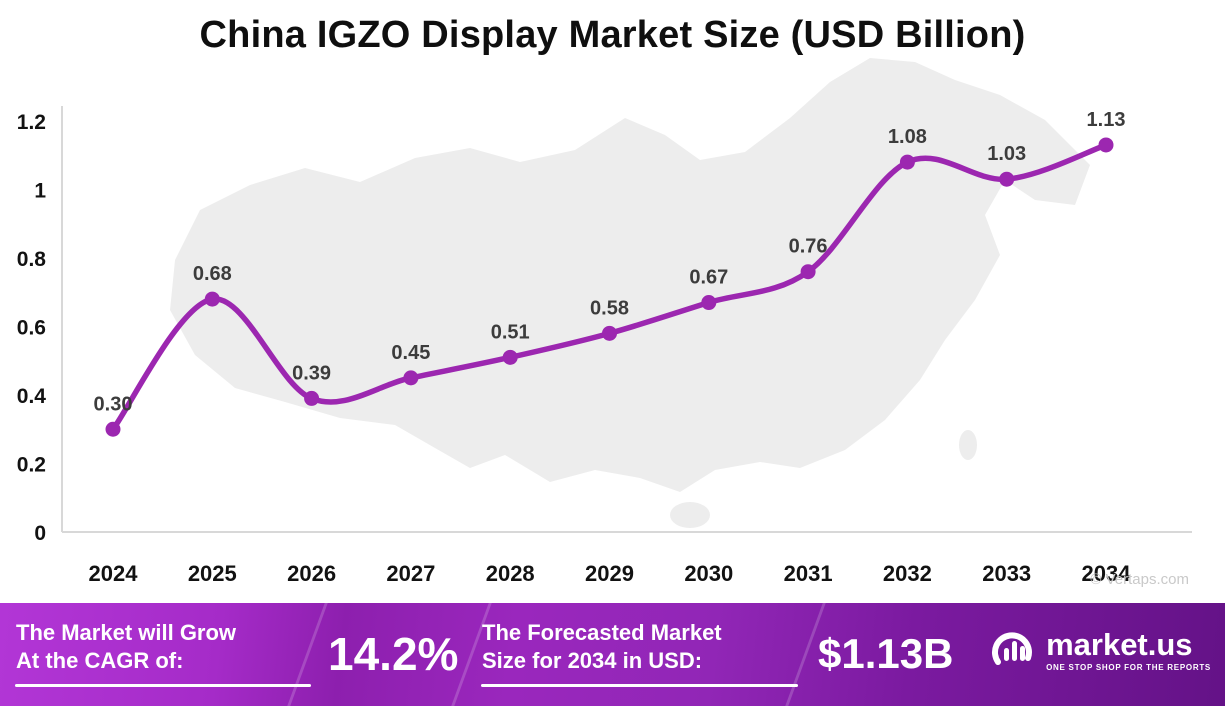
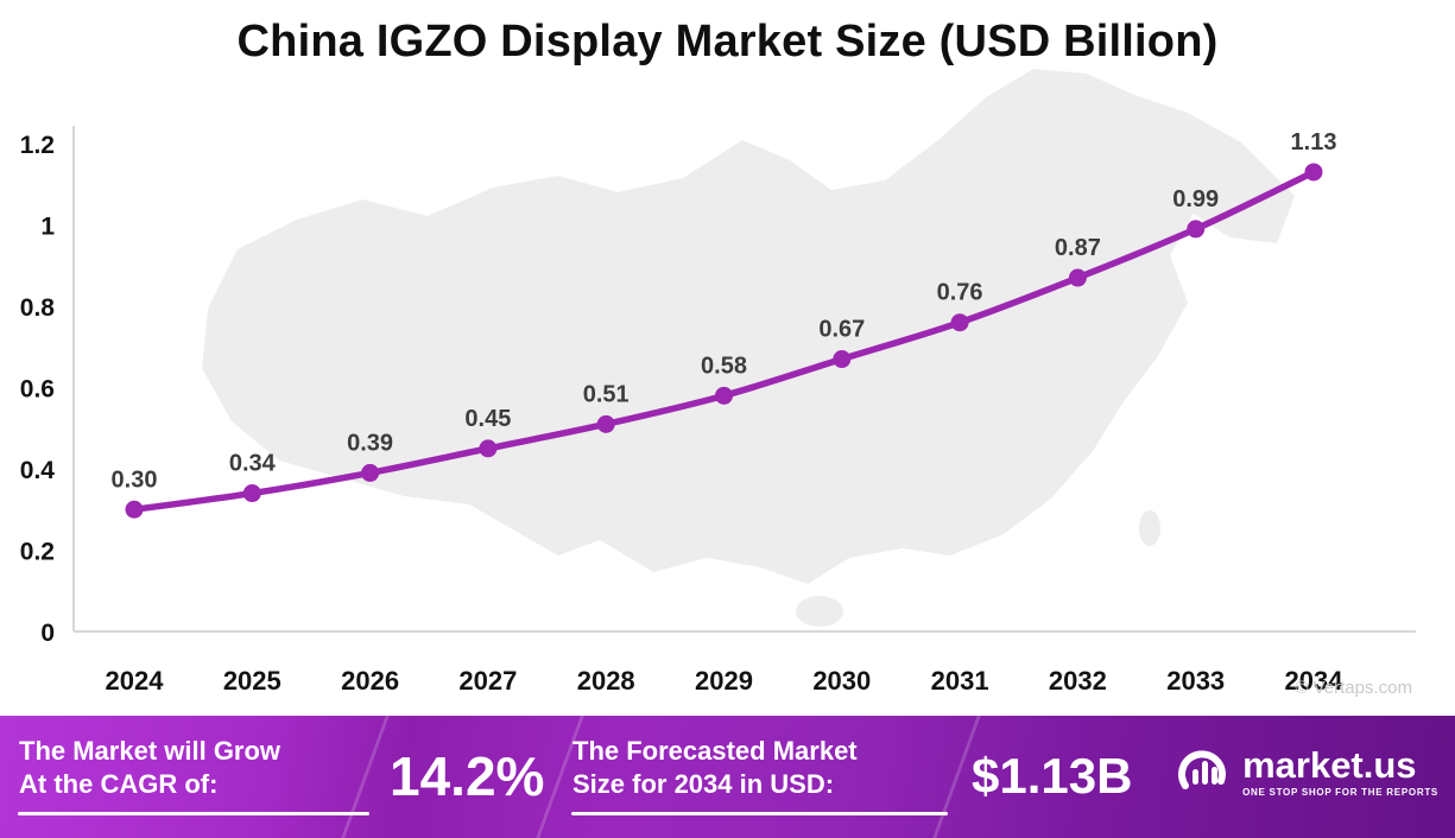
2025: 0.68 -> 0.34
2032: 1.08 -> 0.87
2033: 1.03 -> 0.99
